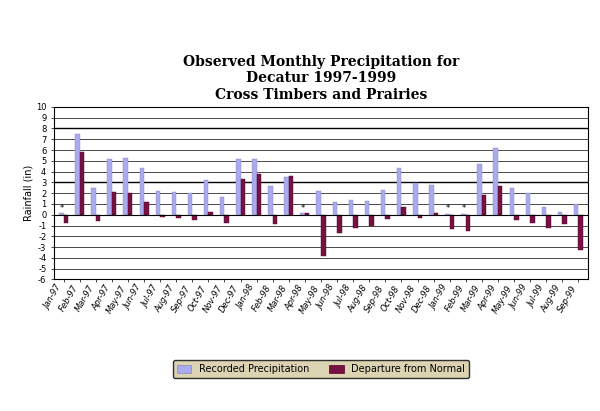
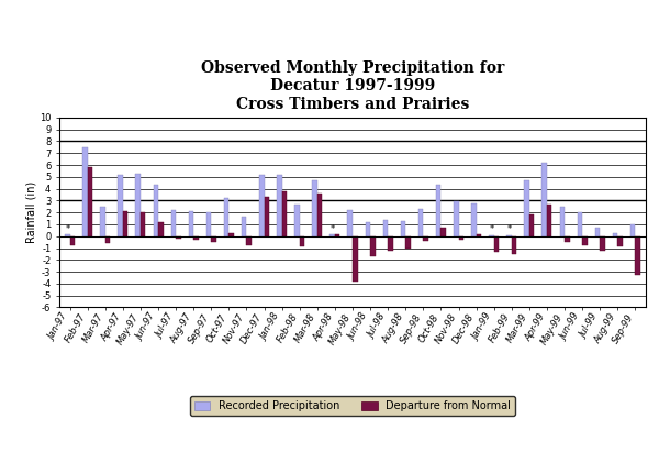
Recorded Precipitation/Mar-98: 3.5 -> 4.7
